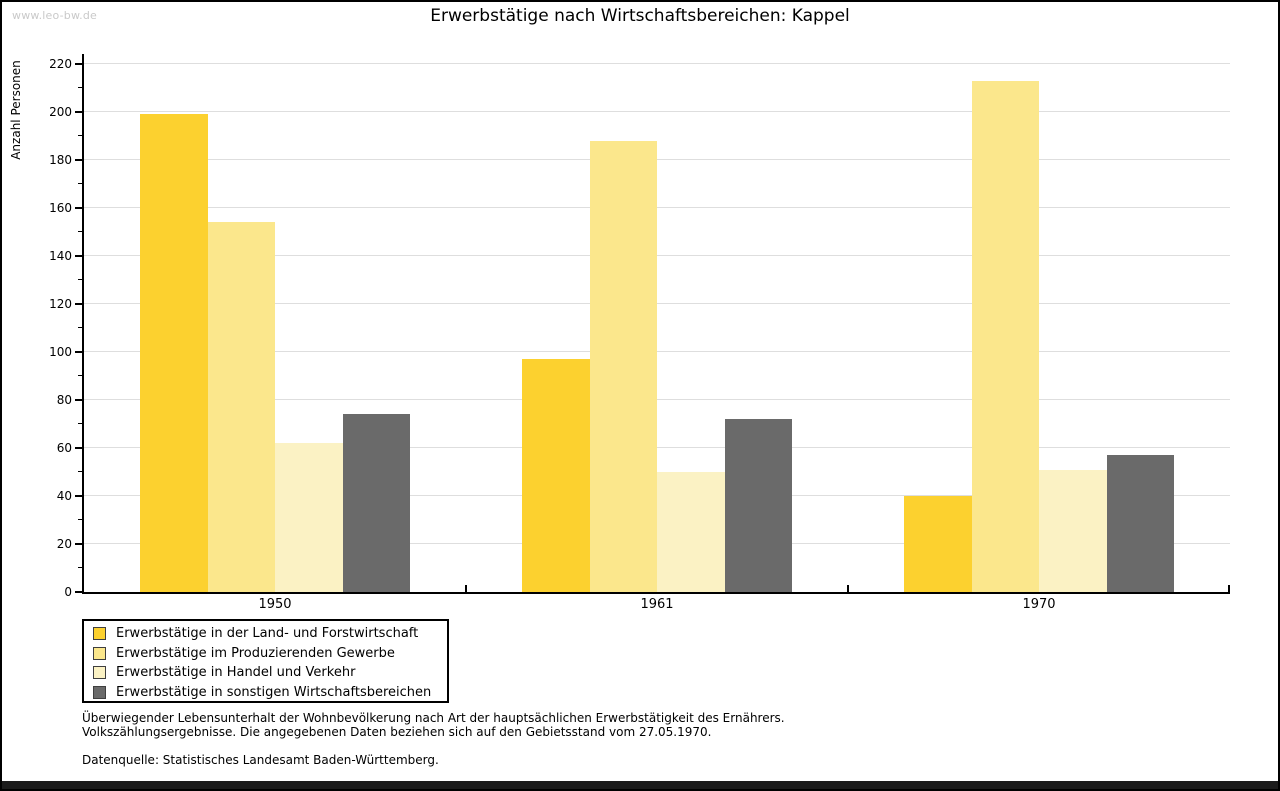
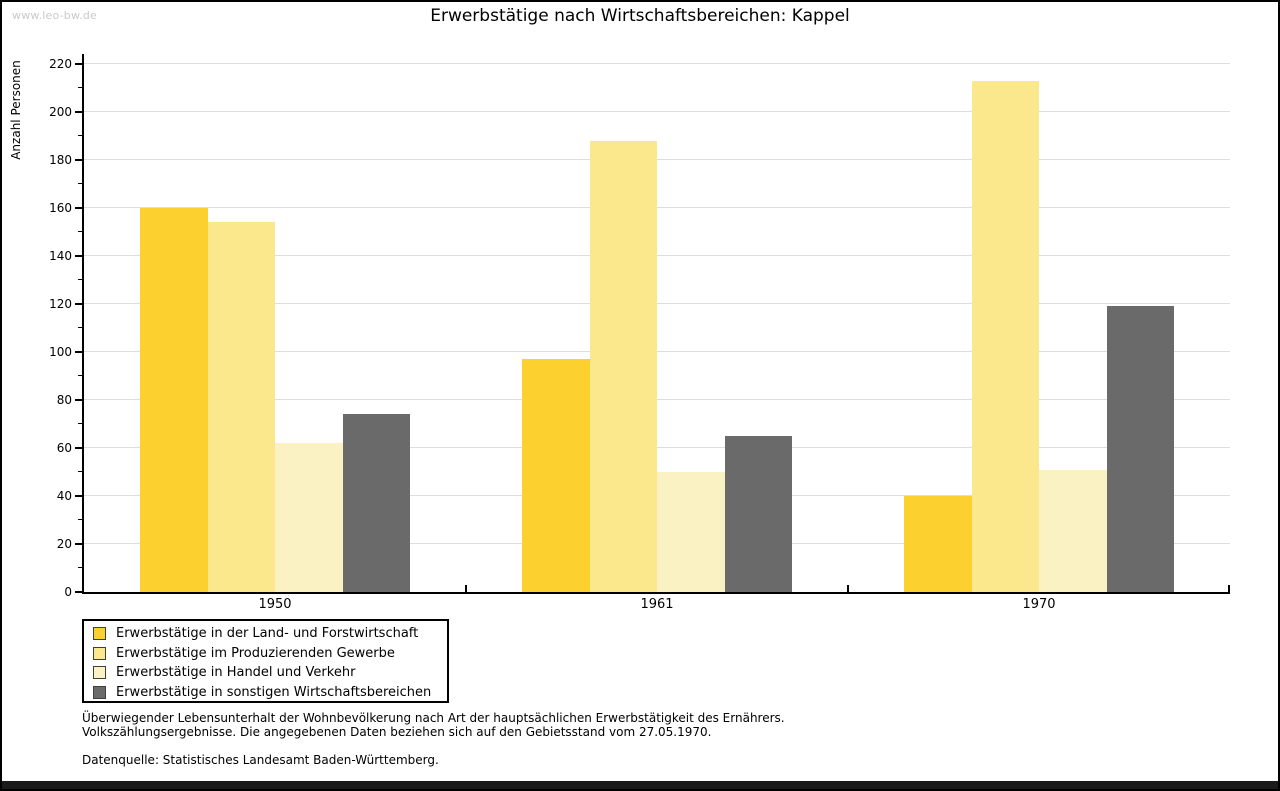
Erwerbstätige in der Land- und Forstwirtschaft/1950: 199 -> 160
Erwerbstätige in sonstigen Wirtschaftsbereichen/1961: 72 -> 65
Erwerbstätige in sonstigen Wirtschaftsbereichen/1970: 57 -> 119
